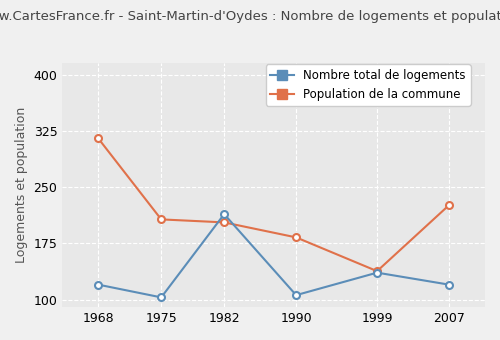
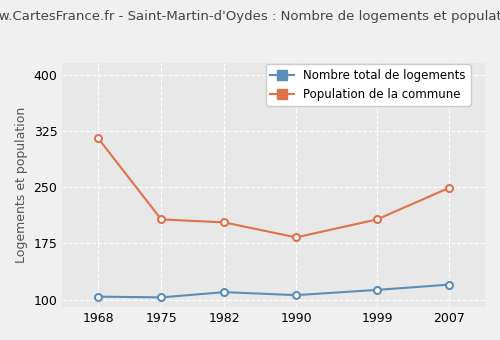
Nombre total de logements/1968: 120 -> 104
Nombre total de logements/1982: 214 -> 110
Nombre total de logements/1999: 136 -> 113
Population de la commune/1999: 138 -> 207
Population de la commune/2007: 226 -> 249
